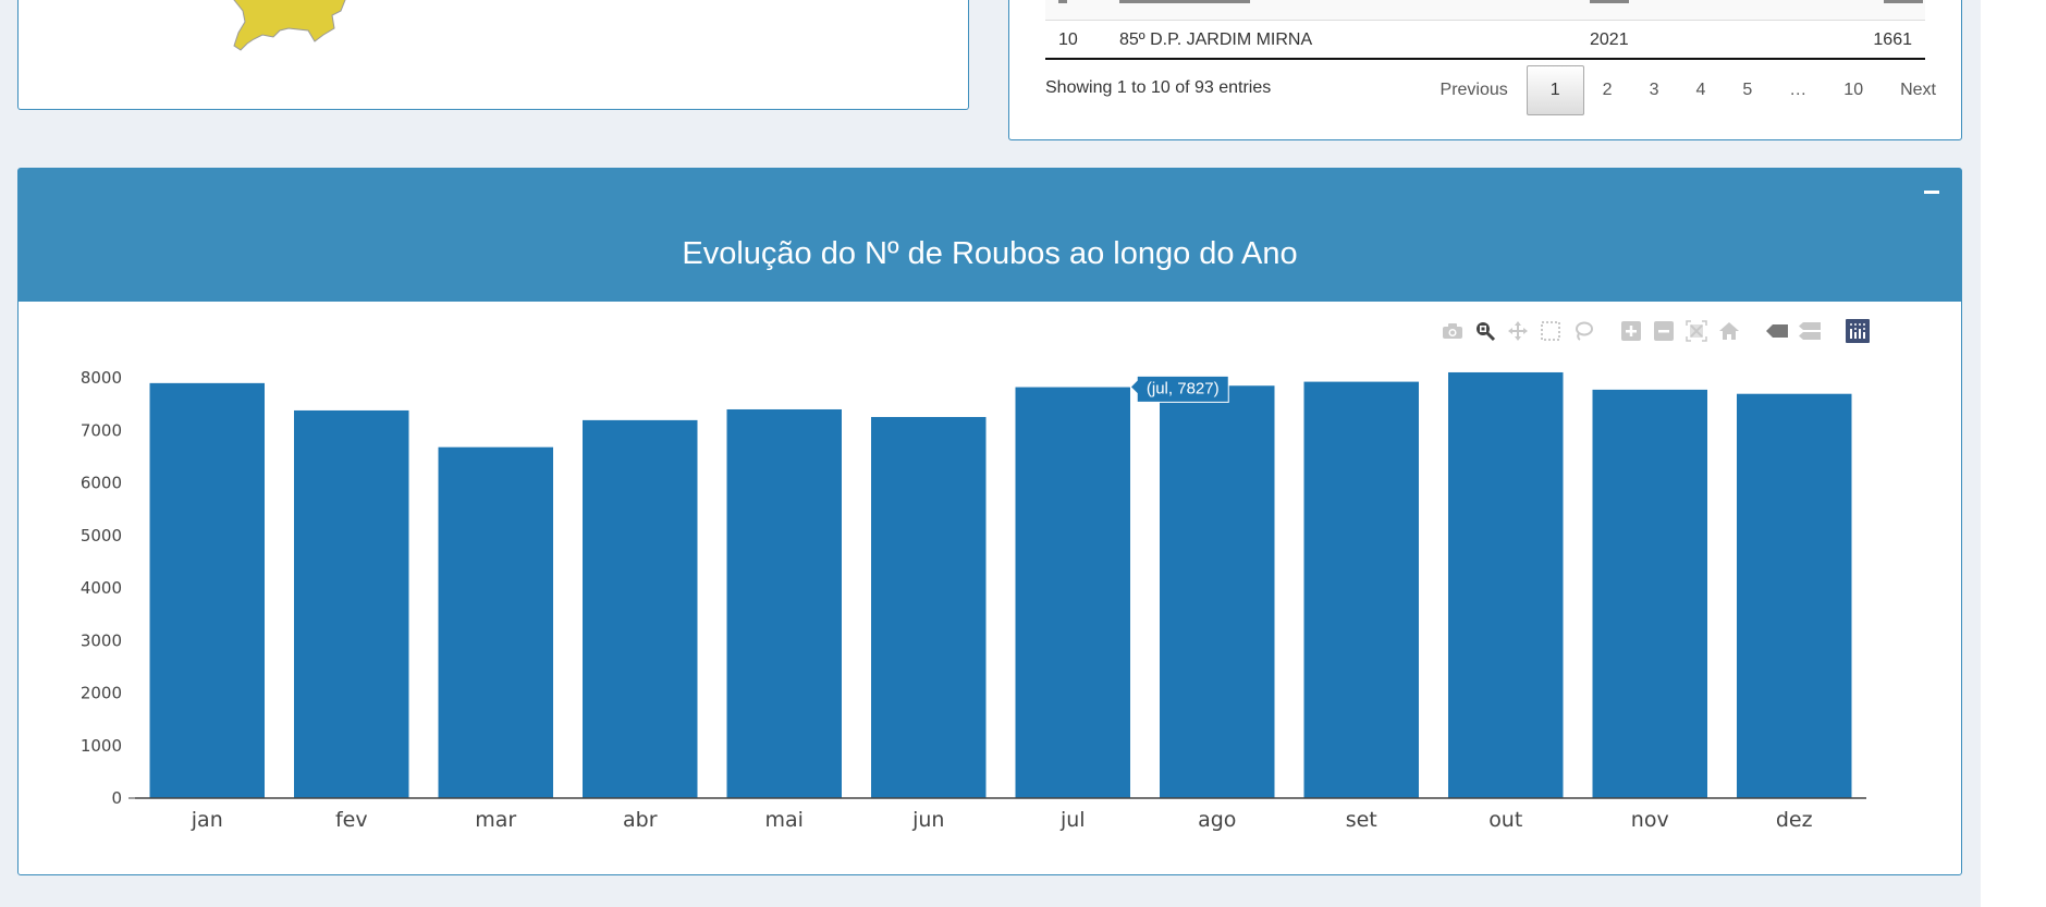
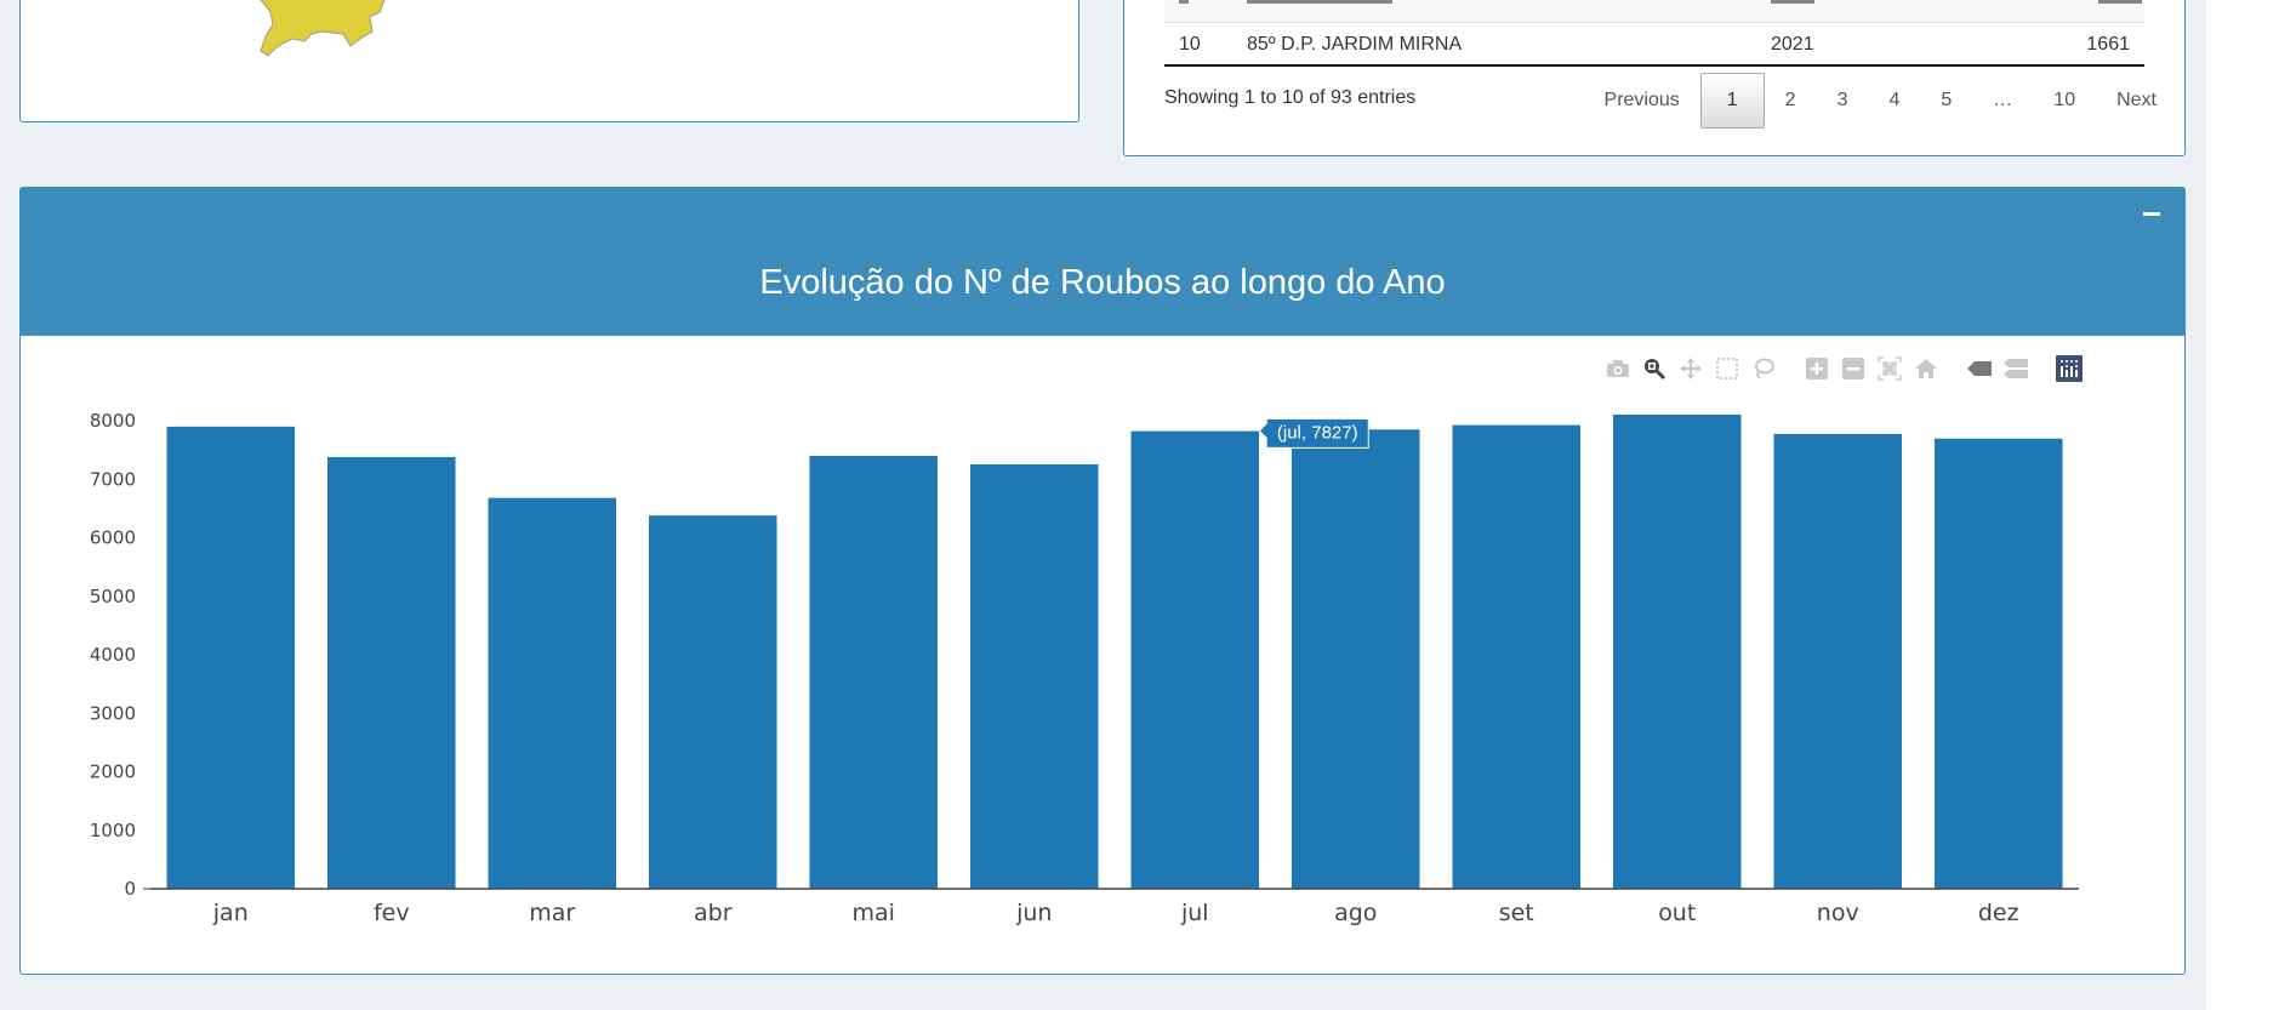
abr: 7200 -> 6400
